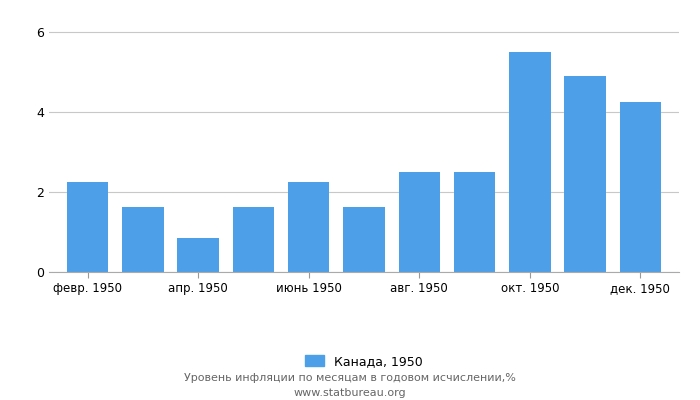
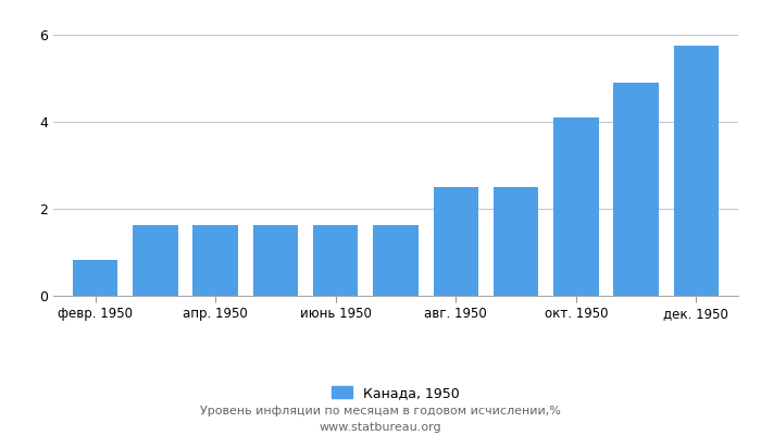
февр. 1950: 2.25 -> 0.82
апр. 1950: 0.85 -> 1.63
июнь 1950: 2.25 -> 1.63
окт. 1950: 5.50 -> 4.10
дек. 1950: 4.25 -> 5.74
